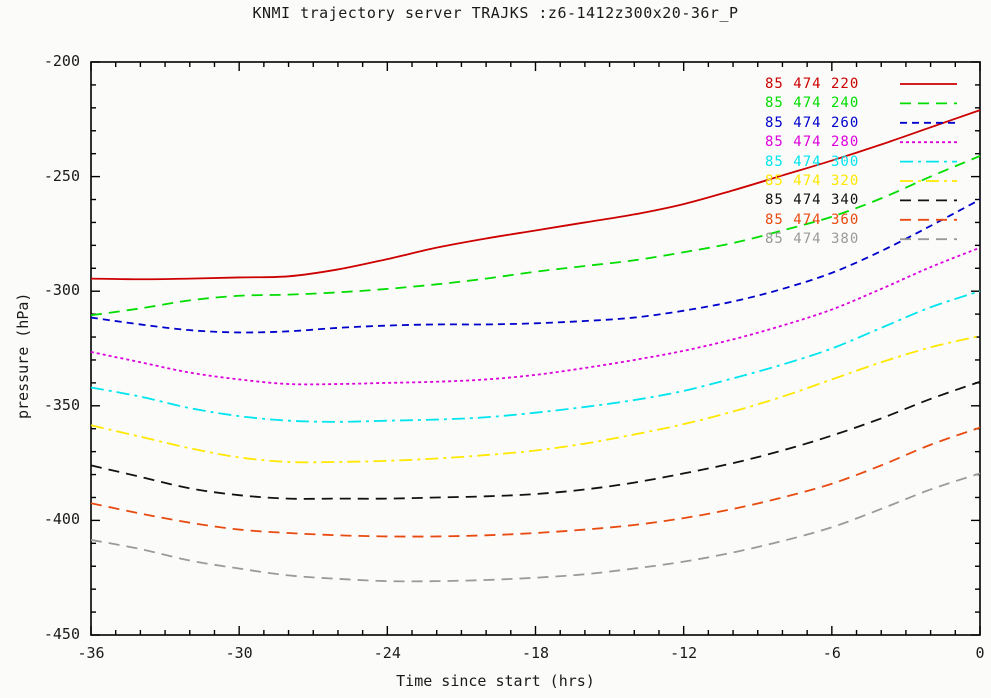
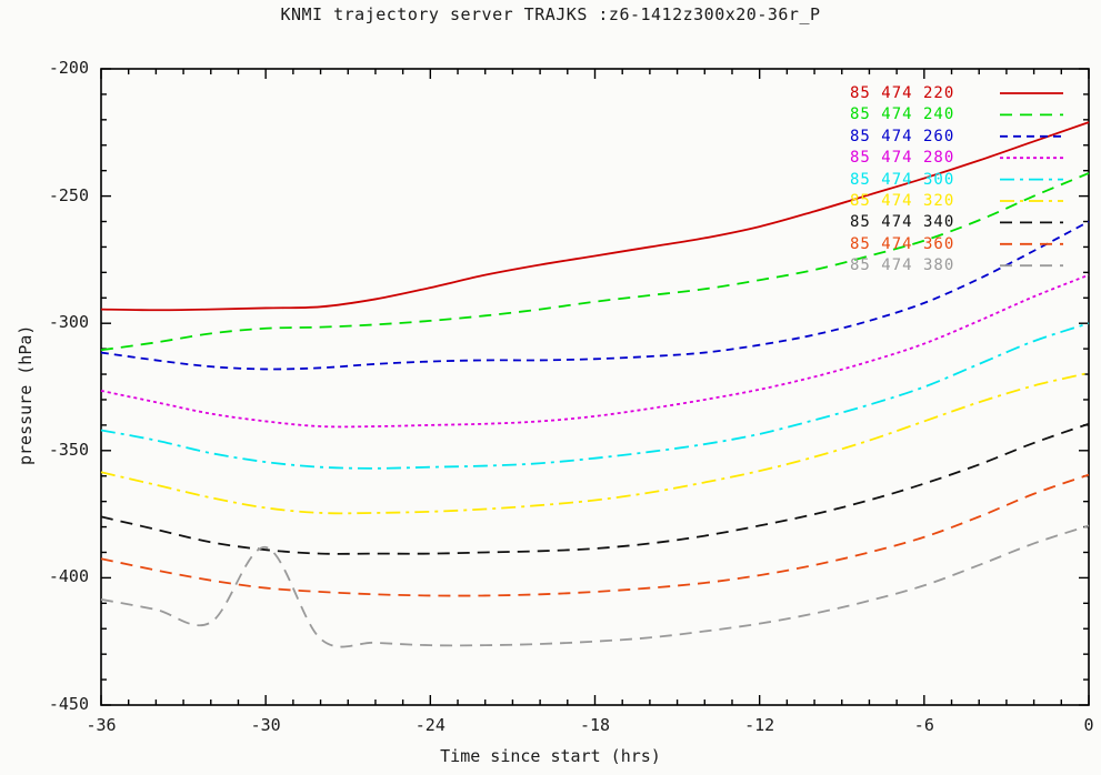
85 474 380/-30: -421 -> -388
